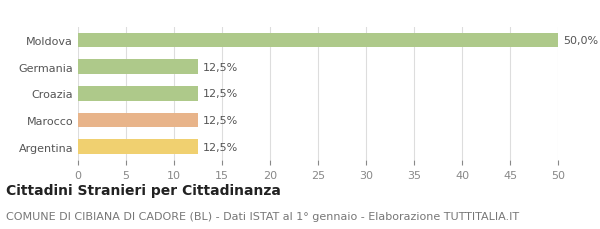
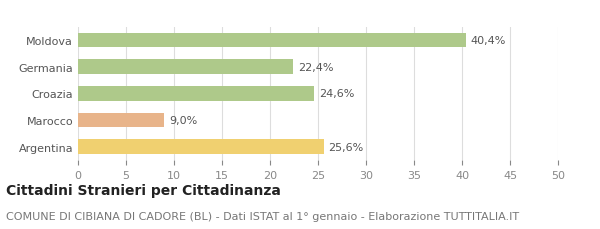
Moldova: 50,0% -> 40,4%
Germania: 12,5% -> 22,4%
Croazia: 12,5% -> 24,6%
Marocco: 12,5% -> 9,0%
Argentina: 12,5% -> 25,6%
